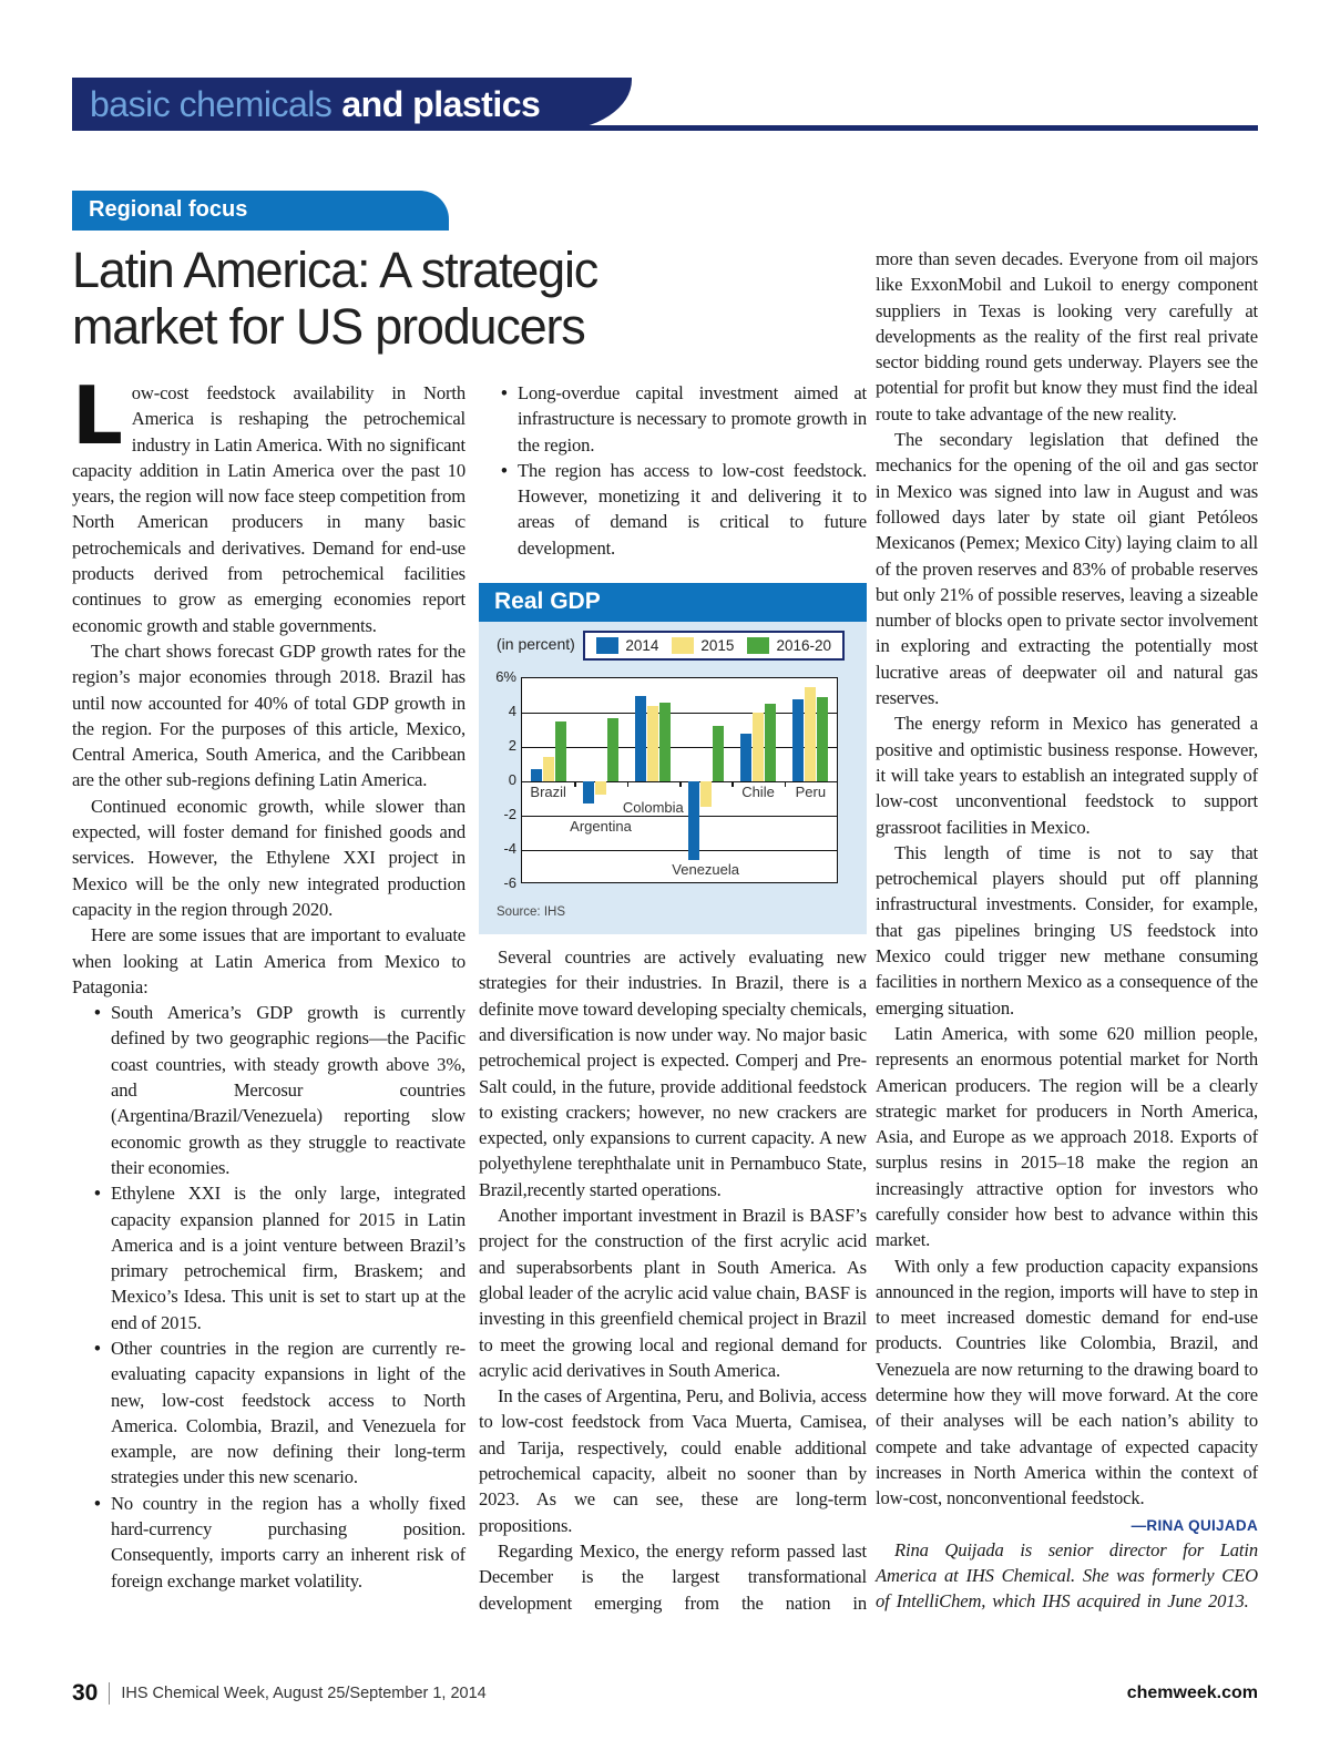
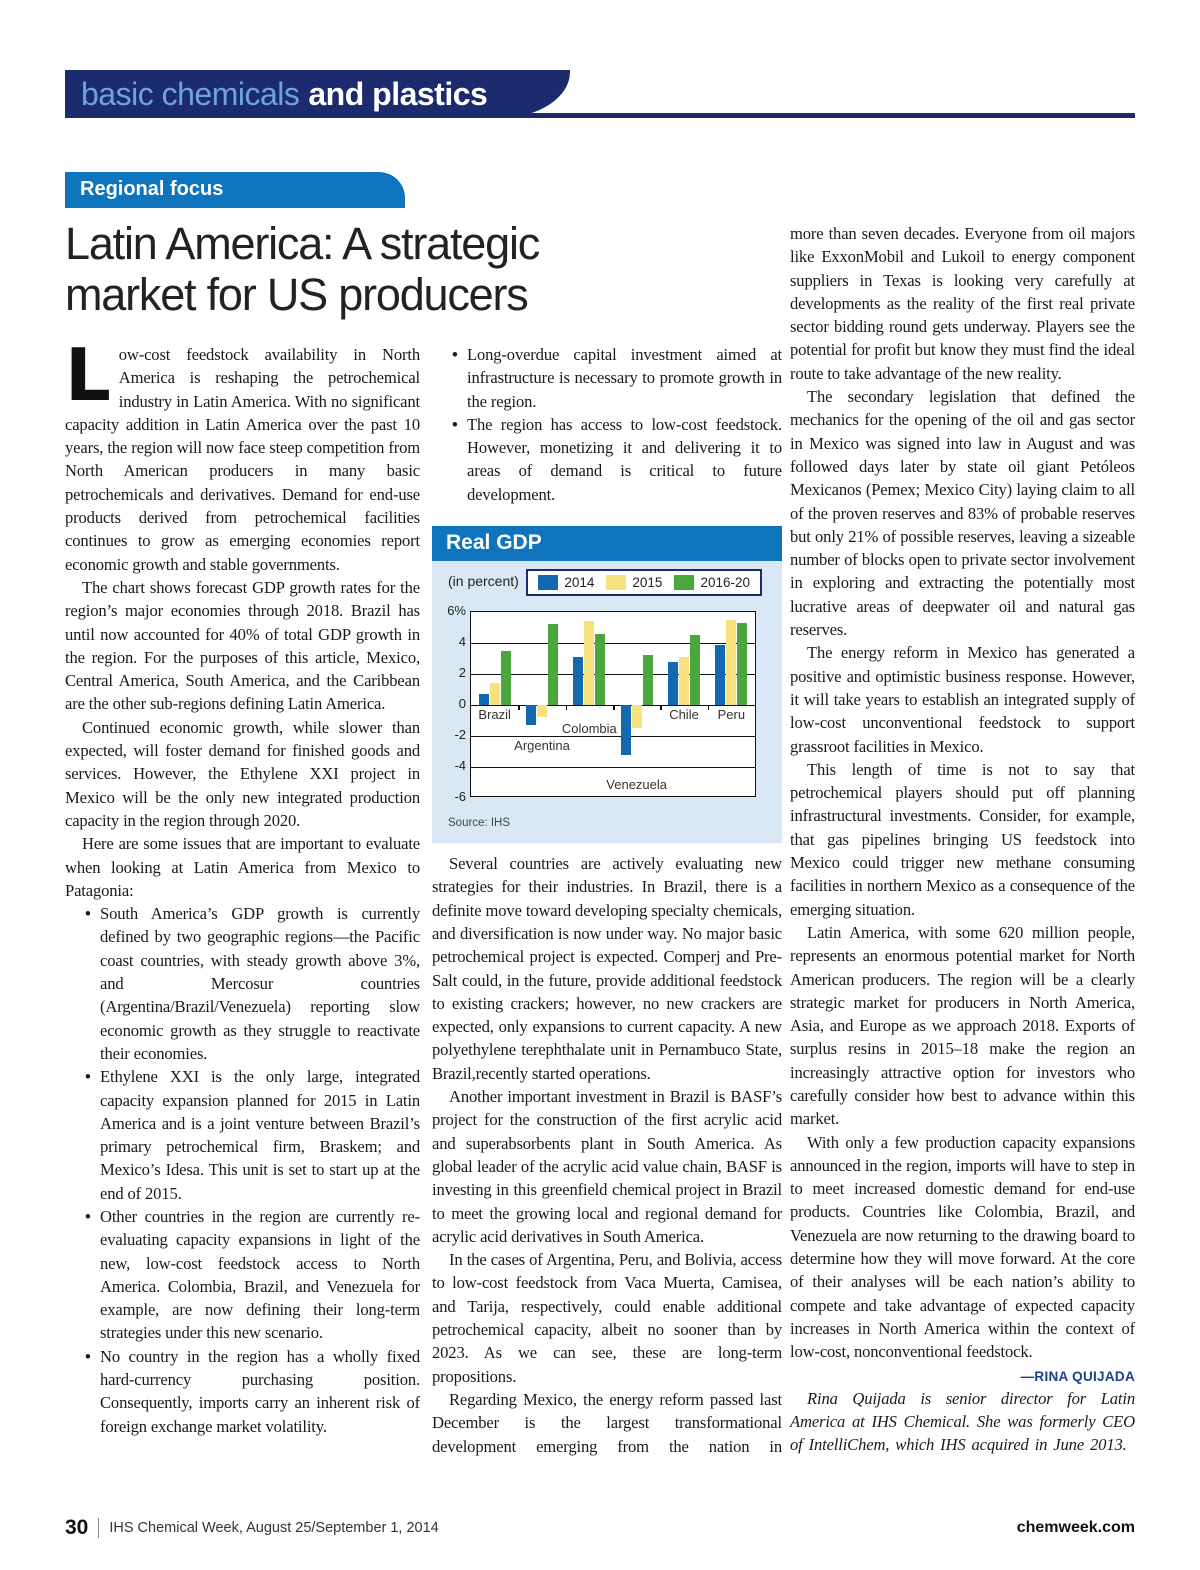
2016-20/Argentina: 3.7% -> 5.2%
2014/Colombia: 5.0% -> 3.1%
2015/Colombia: 4.4% -> 5.4%
2014/Venezuela: -4.6% -> -3.2%
2015/Chile: 4.0% -> 3.1%
2014/Peru: 4.8% -> 3.9%
2016-20/Peru: 4.9% -> 5.3%
